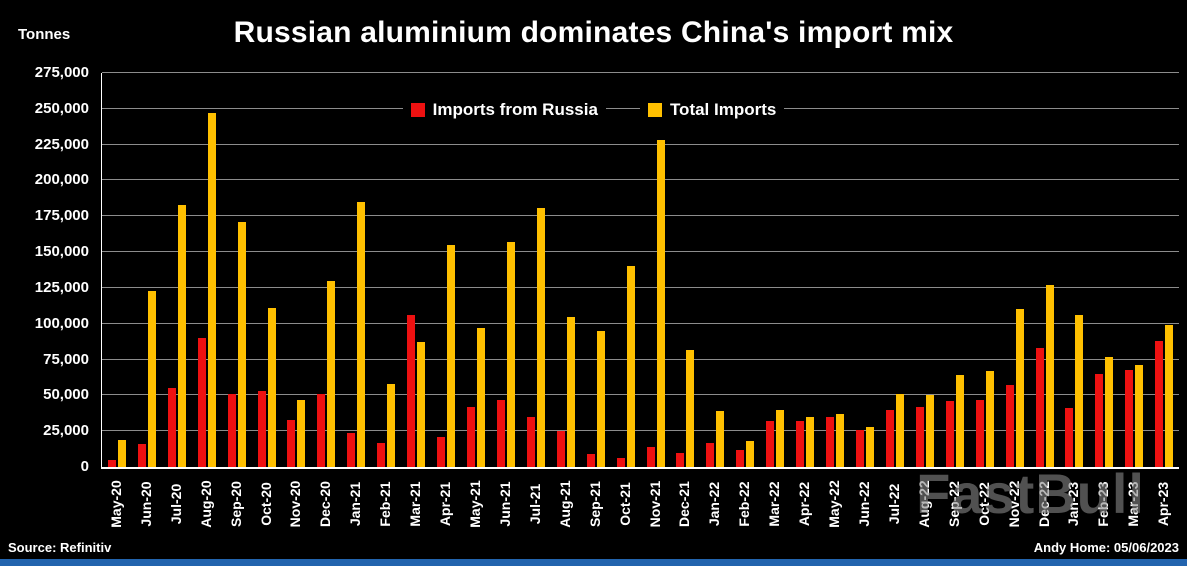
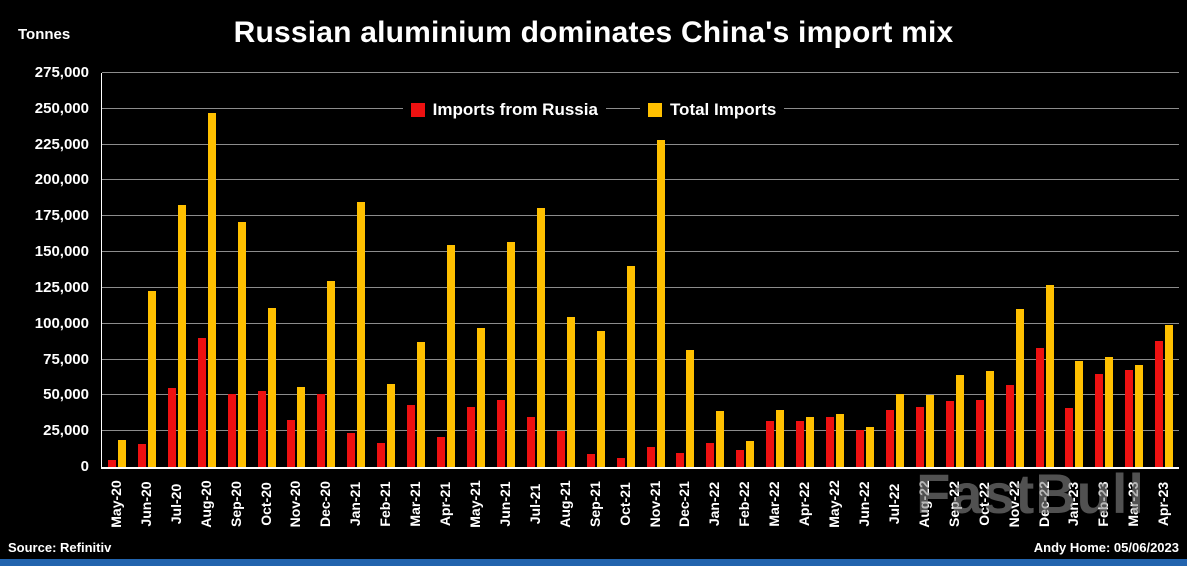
Total Imports/Nov-20: 47000 -> 56000
Imports from Russia/Mar-21: 106000 -> 43000
Total Imports/Jan-23: 106000 -> 74000
